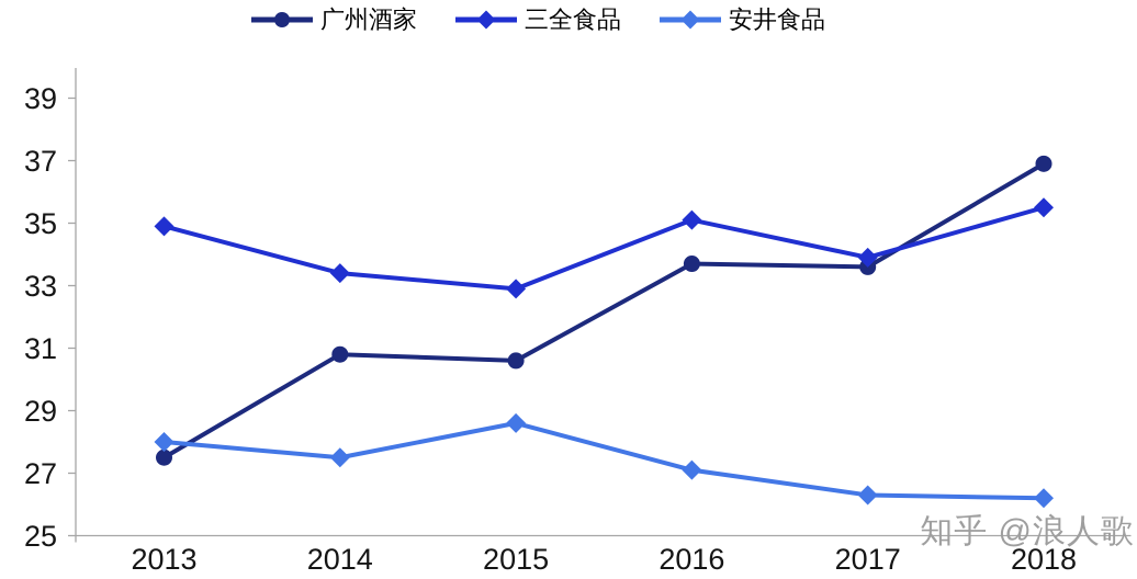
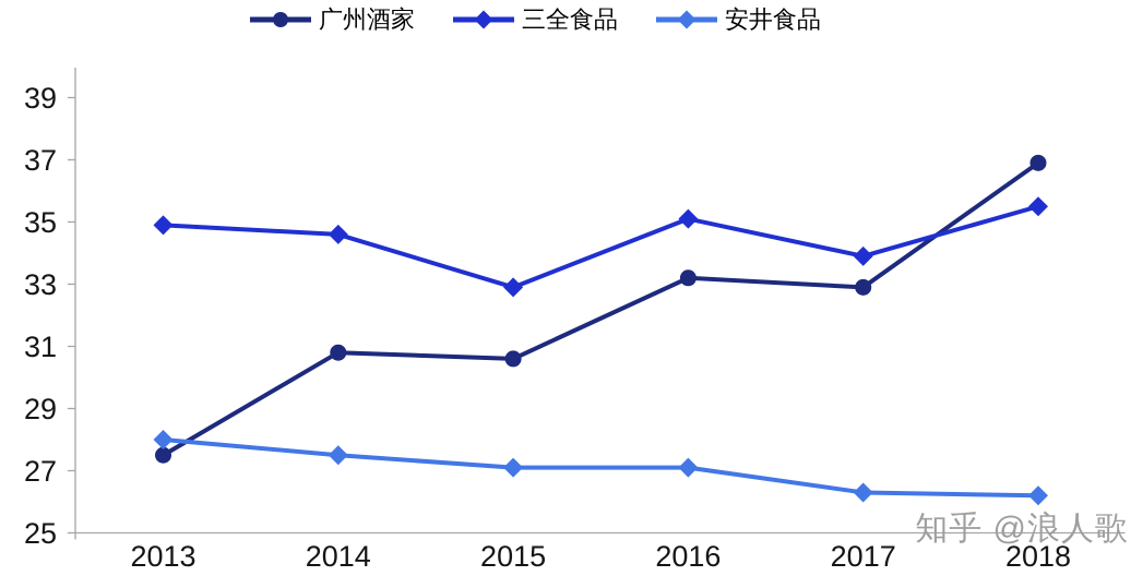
三全食品/2014: 33.4 -> 34.6
安井食品/2015: 28.6 -> 27.1
广州酒家/2016: 33.7 -> 33.2
广州酒家/2017: 33.6 -> 32.9
